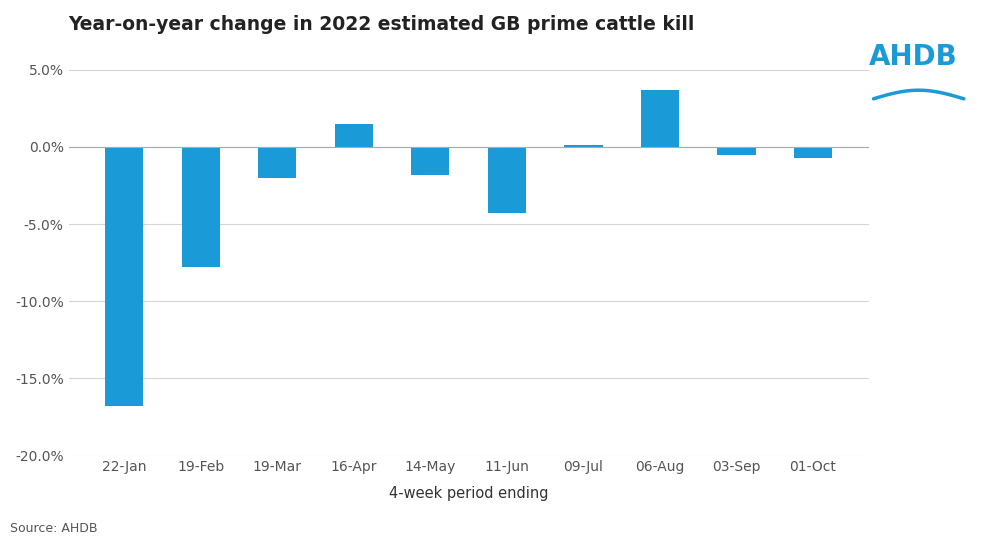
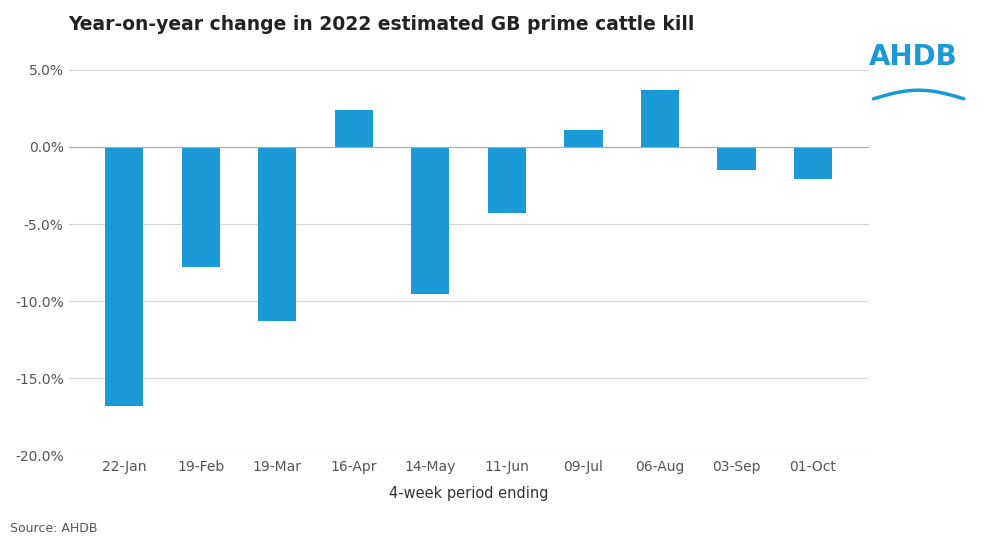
Year-on-year change in 2022 estimated GB prime cattle kill/19-Mar: -2.0% -> -11.3%
Year-on-year change in 2022 estimated GB prime cattle kill/16-Apr: 1.5% -> 2.4%
Year-on-year change in 2022 estimated GB prime cattle kill/14-May: -1.8% -> -9.5%
Year-on-year change in 2022 estimated GB prime cattle kill/09-Jul: 0.1% -> 1.1%
Year-on-year change in 2022 estimated GB prime cattle kill/03-Sep: -0.5% -> -1.5%
Year-on-year change in 2022 estimated GB prime cattle kill/01-Oct: -0.7% -> -2.1%
